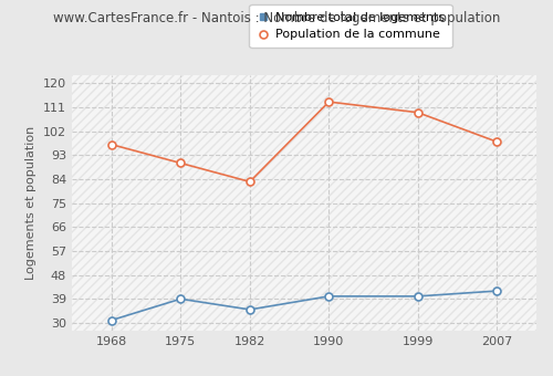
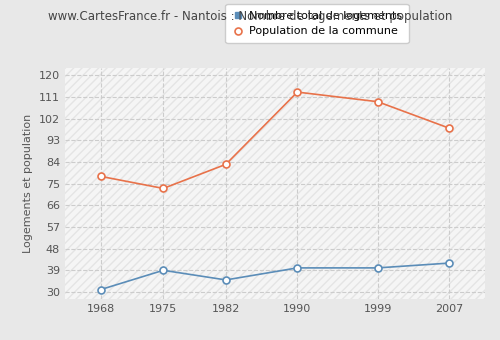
Population de la commune/1968: 97 -> 78
Population de la commune/1975: 90 -> 73
